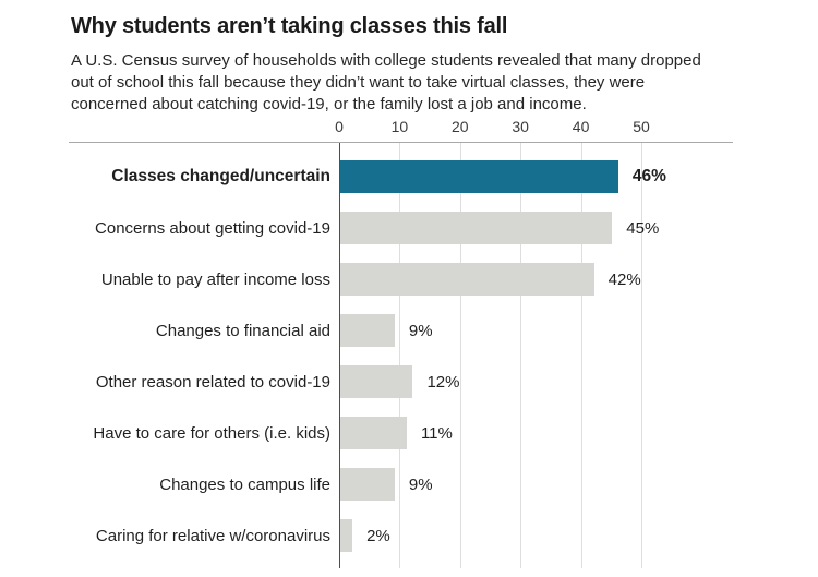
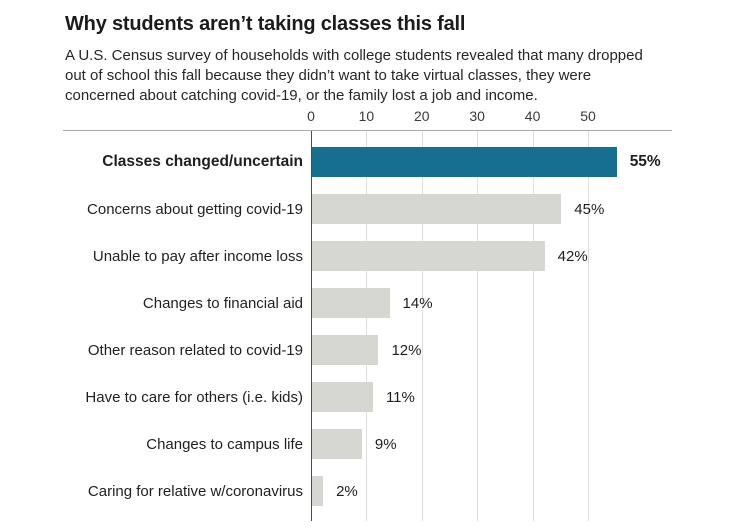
Classes changed/uncertain: 46% -> 55%
Changes to financial aid: 9% -> 14%
